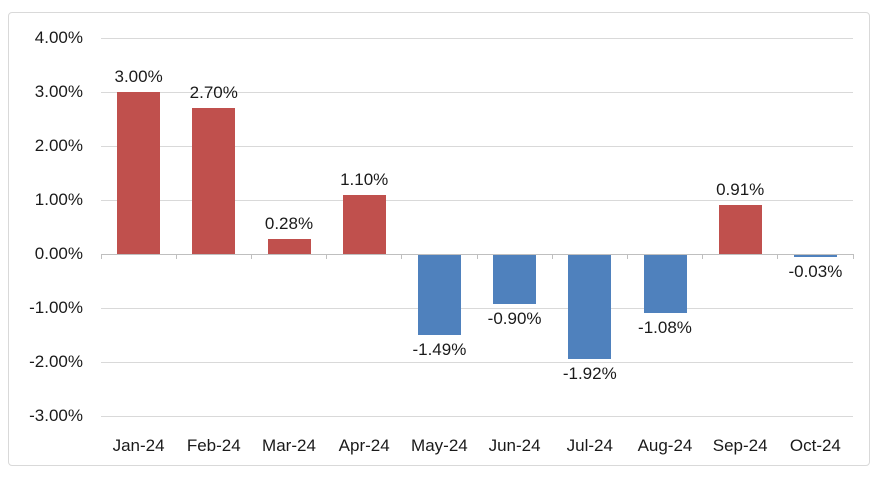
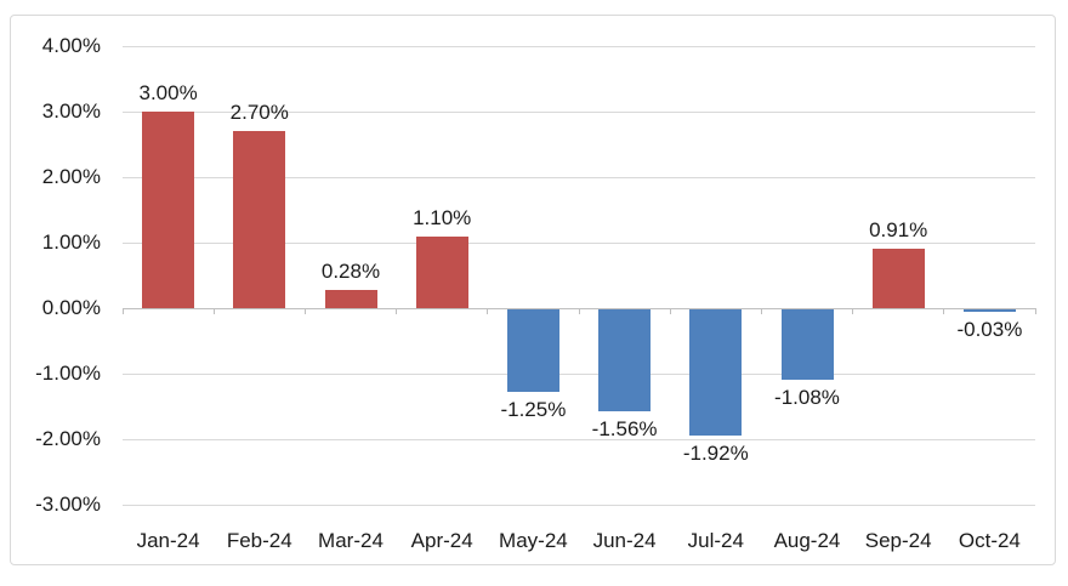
May-24: -1.49% -> -1.25%
Jun-24: -0.90% -> -1.56%
